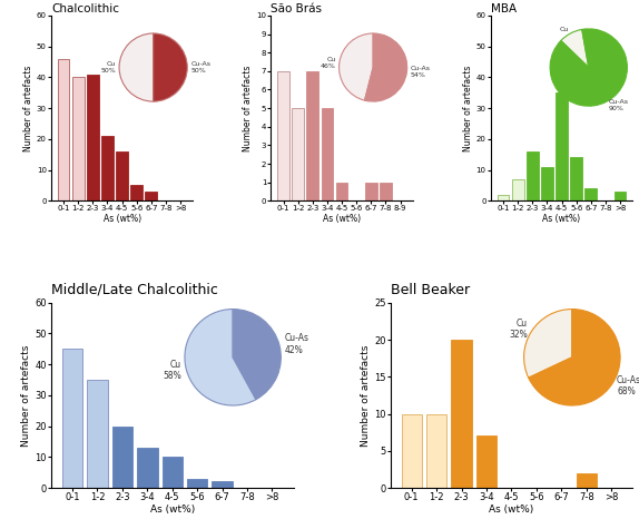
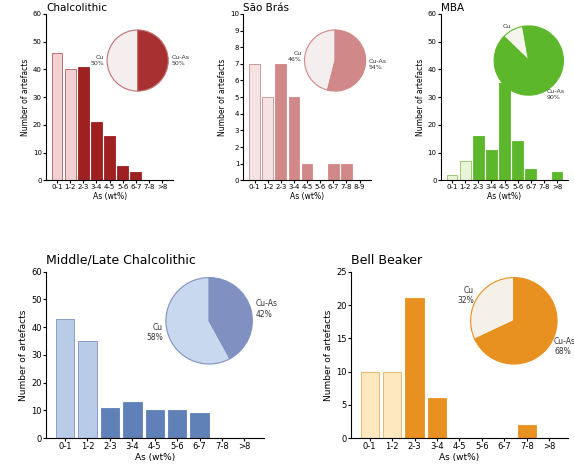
Middle/Late Chalcolithic/0-1: 45 -> 43
Middle/Late Chalcolithic/2-3: 20 -> 11
Middle/Late Chalcolithic/5-6: 3 -> 10
Middle/Late Chalcolithic/6-7: 2 -> 9
Bell Beaker/2-3: 20 -> 21
Bell Beaker/3-4: 7 -> 6
